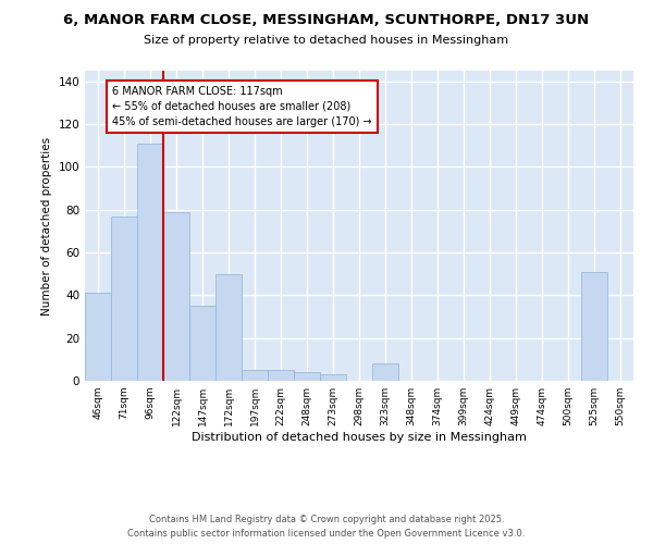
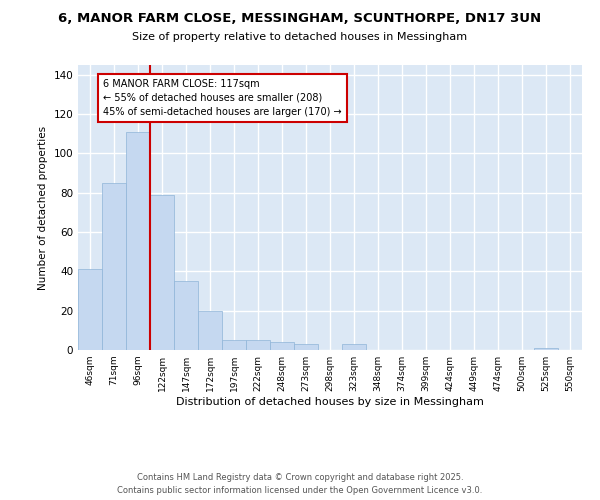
71sqm: 77 -> 85
172sqm: 50 -> 20
323sqm: 8 -> 3
525sqm: 51 -> 1
